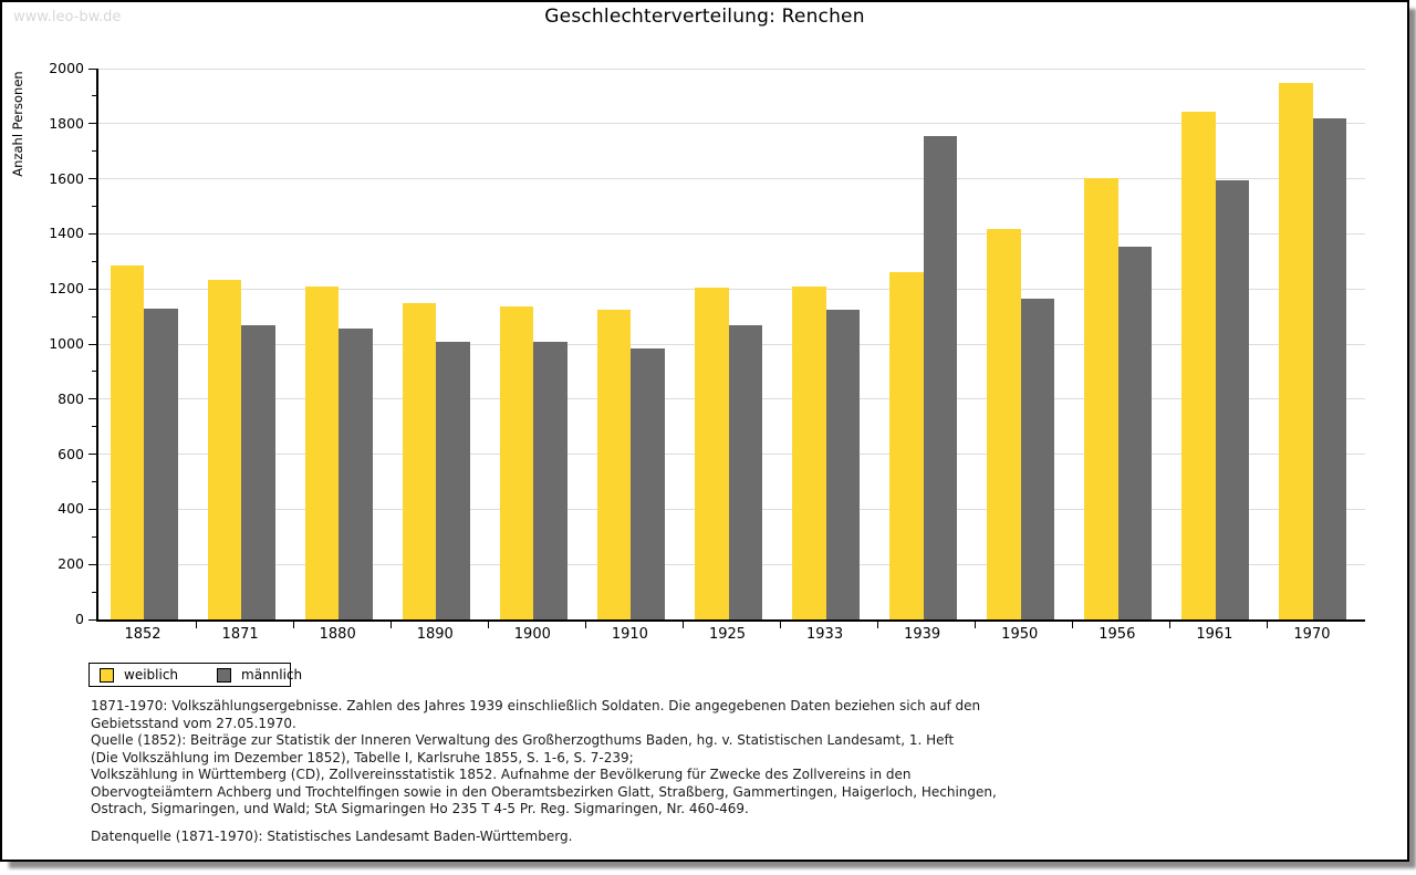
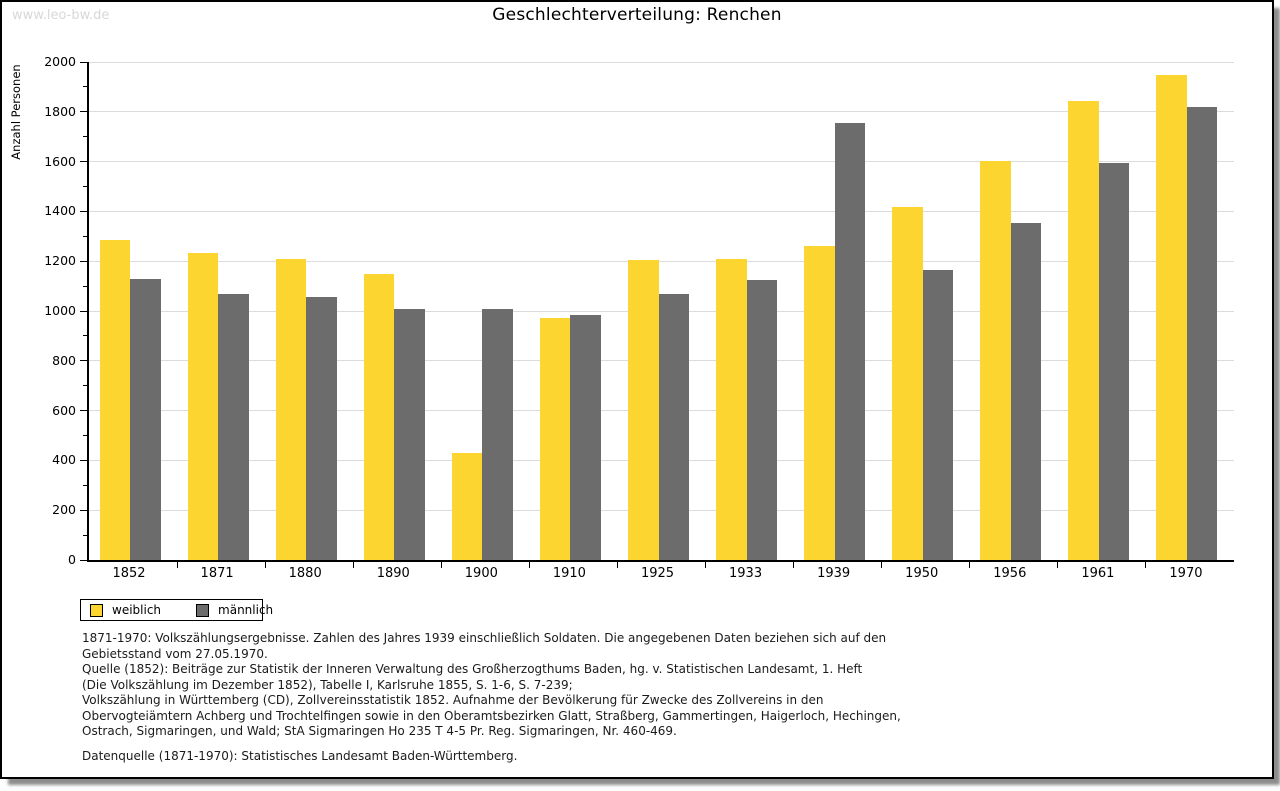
weiblich/1900: 1140 -> 430
weiblich/1910: 1120 -> 970
